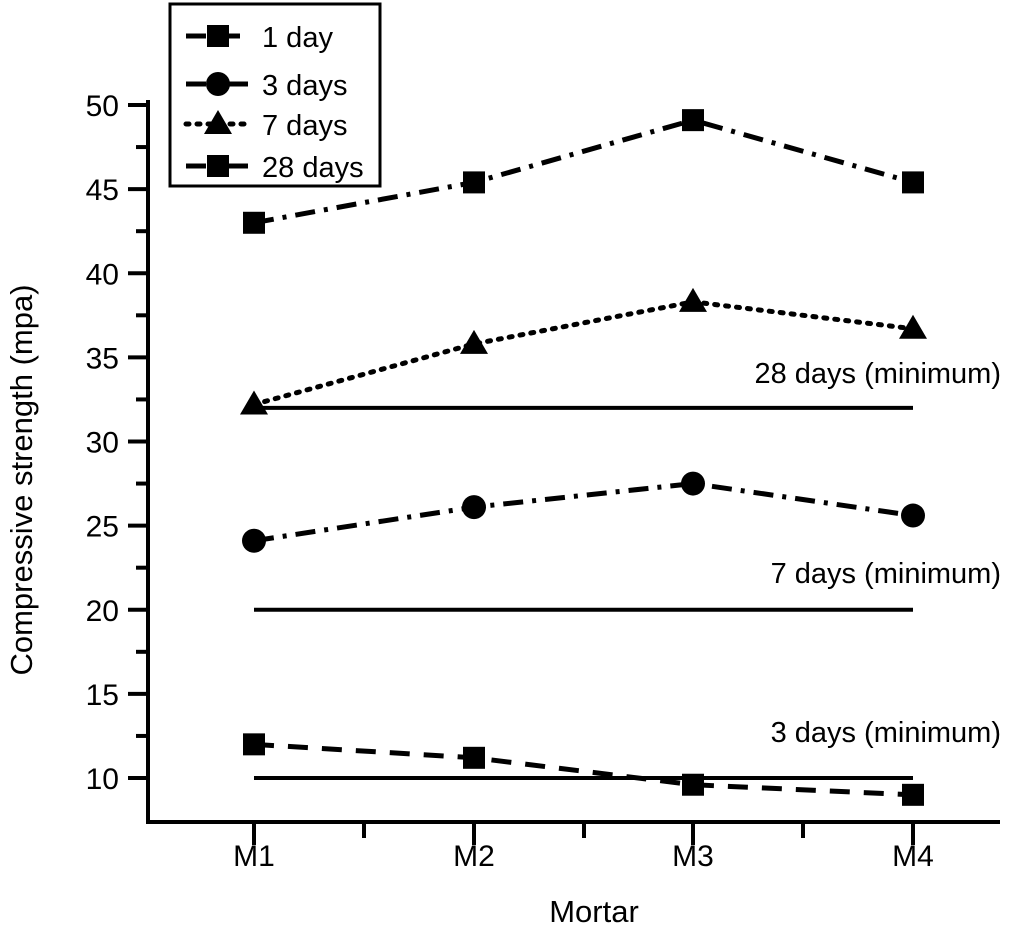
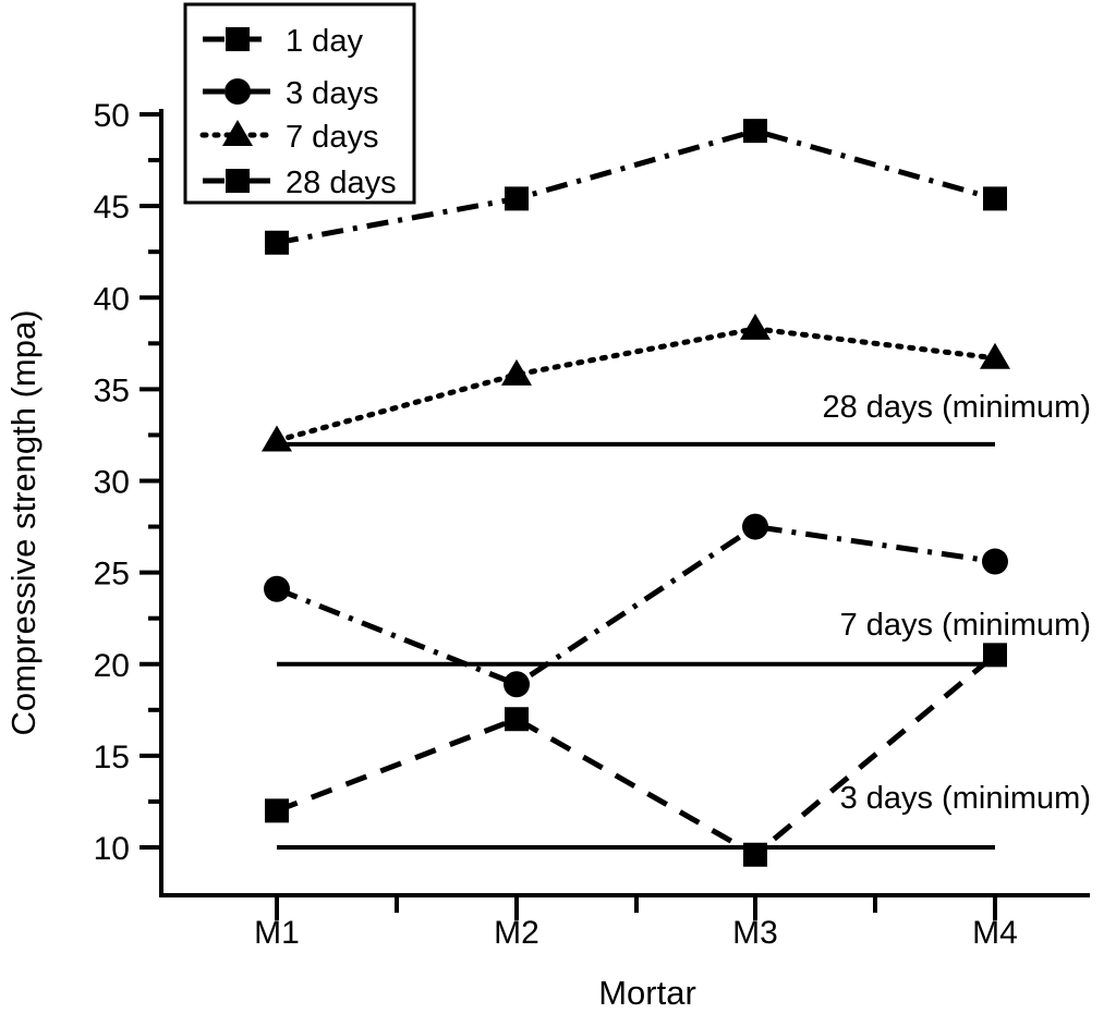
1 day/M2: 11.2 -> 17.0
3 days/M2: 26.1 -> 18.9
1 day/M4: 9.0 -> 20.5
